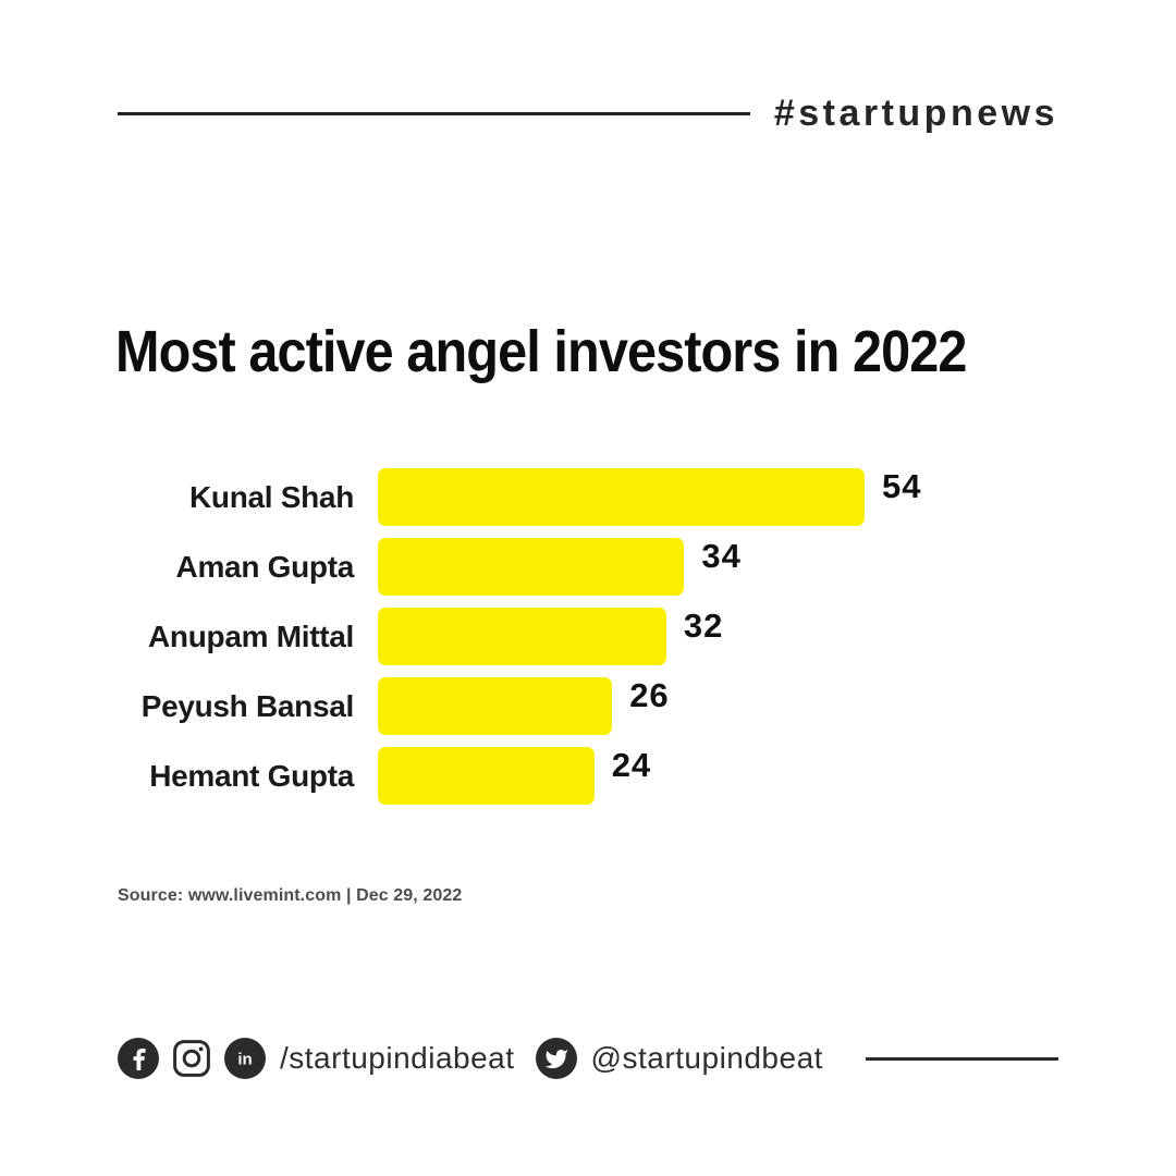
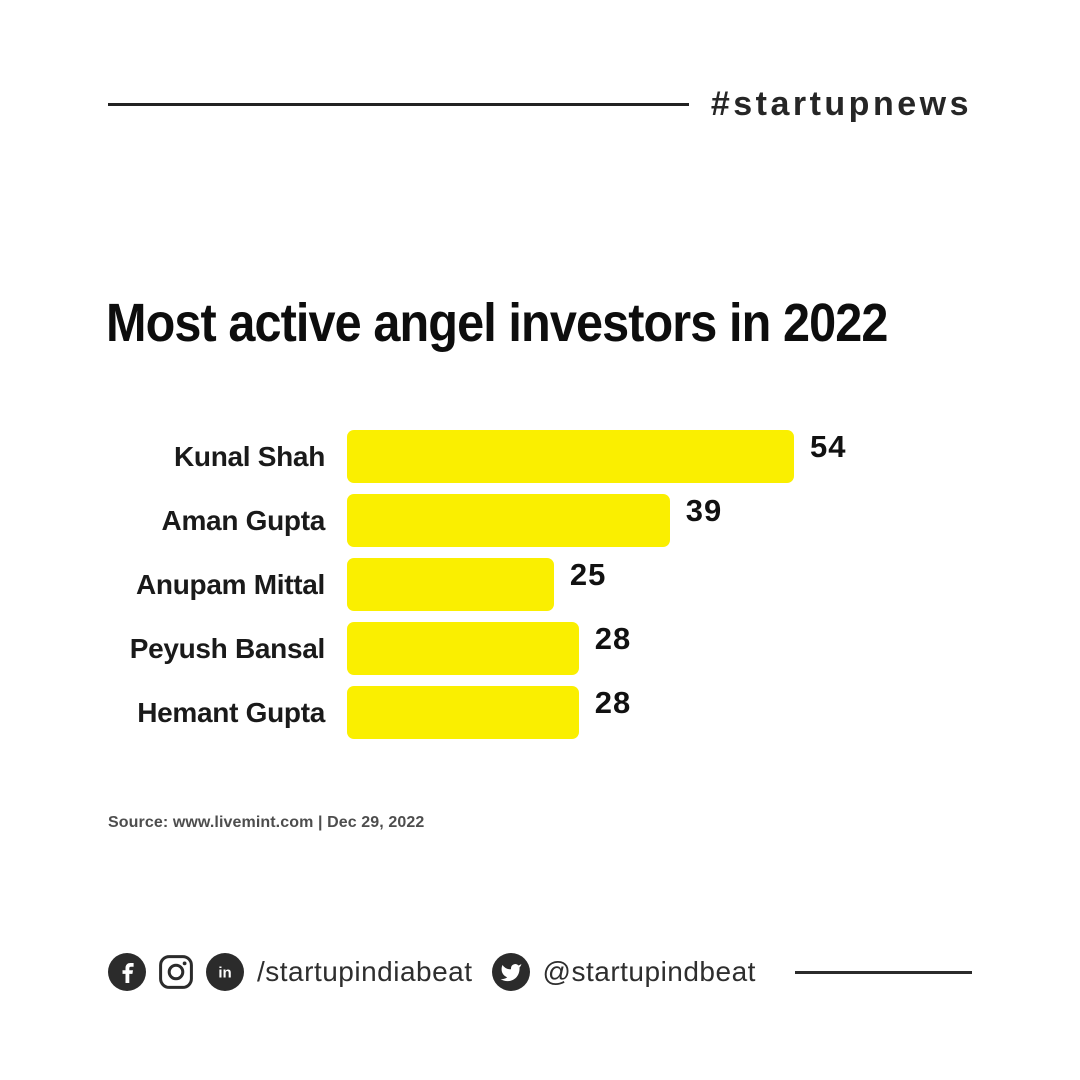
Aman Gupta: 34 -> 39
Anupam Mittal: 32 -> 25
Peyush Bansal: 26 -> 28
Hemant Gupta: 24 -> 28
